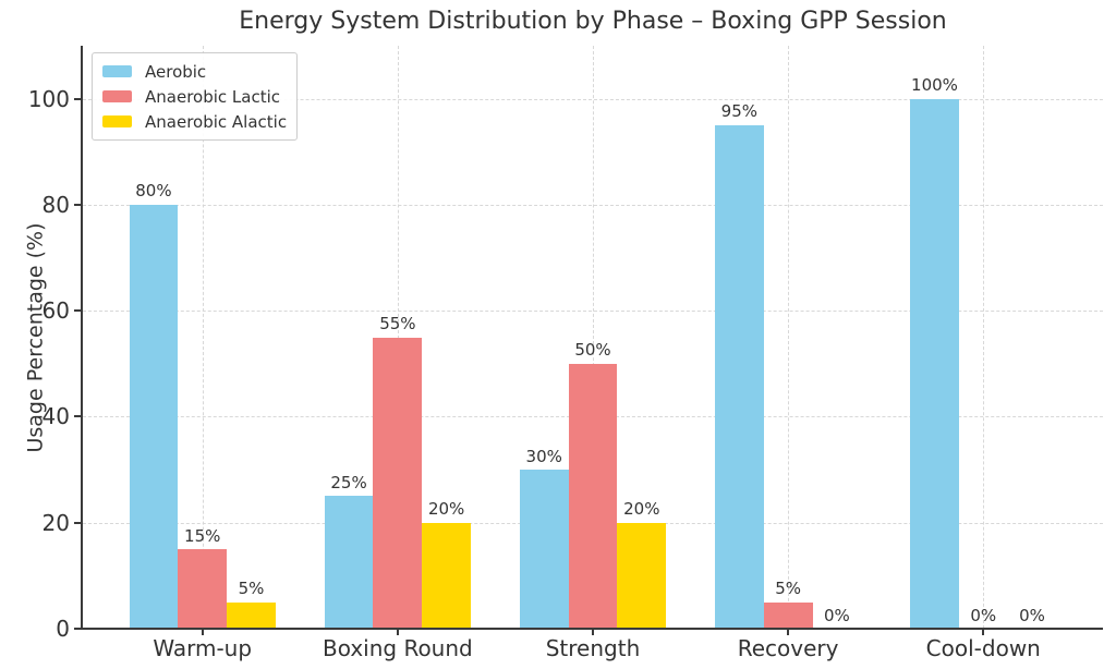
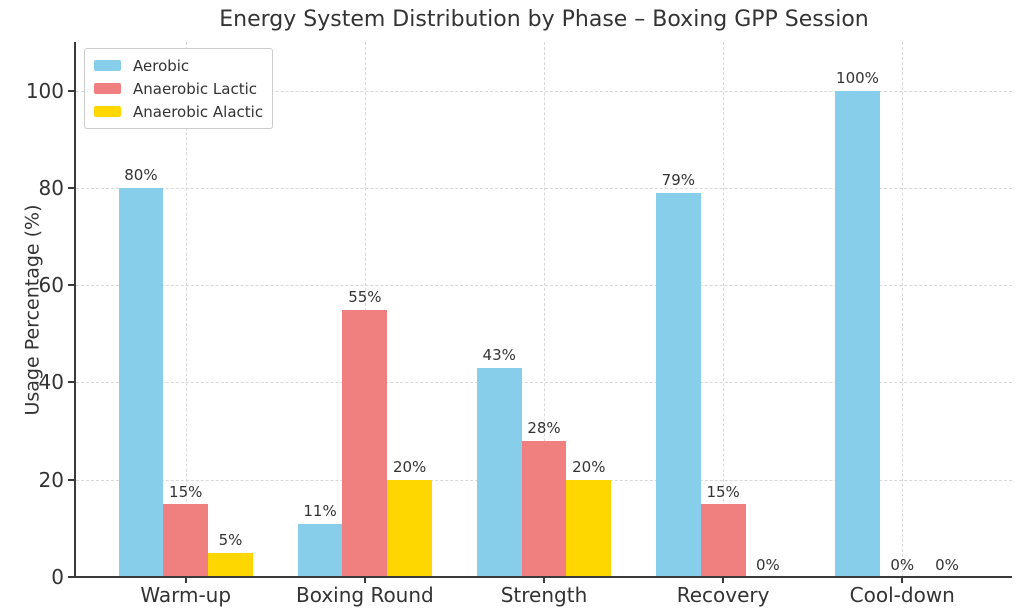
Aerobic/Boxing Round: 25% -> 11%
Aerobic/Strength: 30% -> 43%
Anaerobic Lactic/Strength: 50% -> 28%
Aerobic/Recovery: 95% -> 79%
Anaerobic Lactic/Recovery: 5% -> 15%
